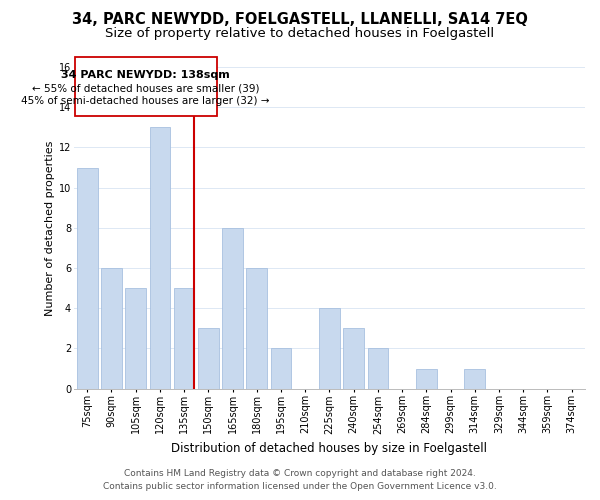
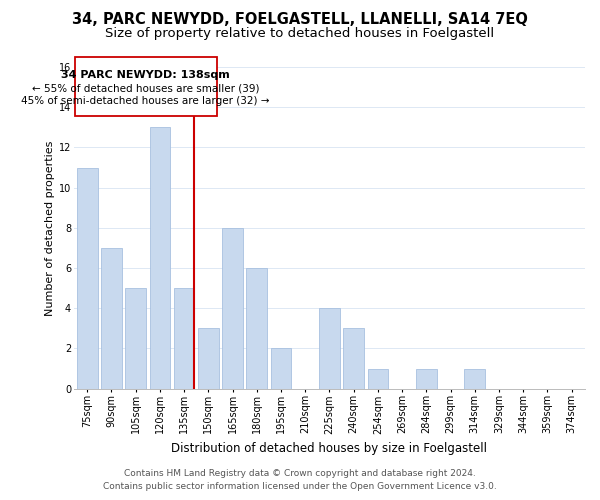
90sqm: 6 -> 7
254sqm: 2 -> 1
